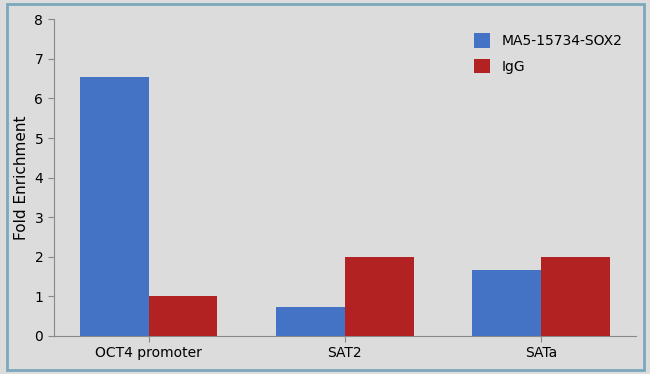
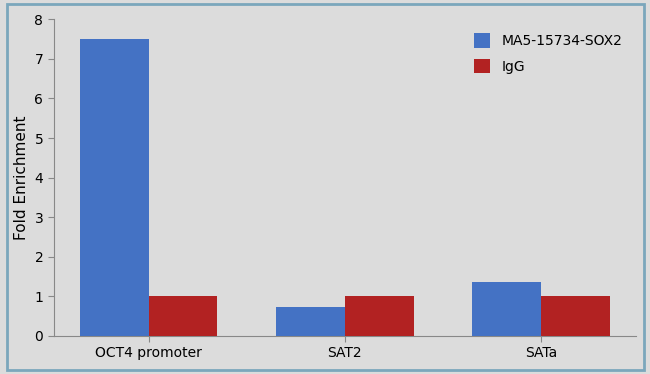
MA5-15734-SOX2/OCT4 promoter: 6.55 -> 7.50
IgG/SAT2: 2 -> 1
MA5-15734-SOX2/SATa: 1.65 -> 1.35
IgG/SATa: 2 -> 1
